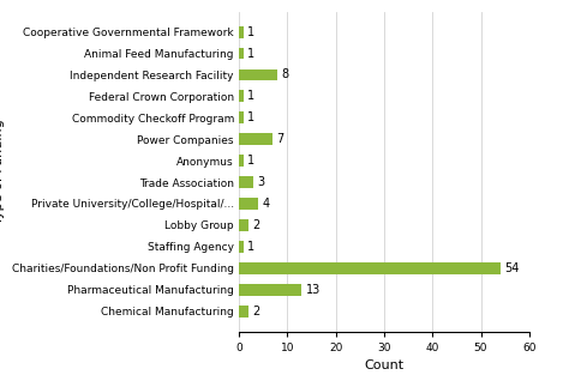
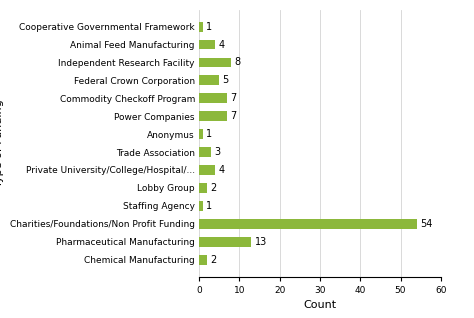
Animal Feed Manufacturing: 1 -> 4
Federal Crown Corporation: 1 -> 5
Commodity Checkoff Program: 1 -> 7
